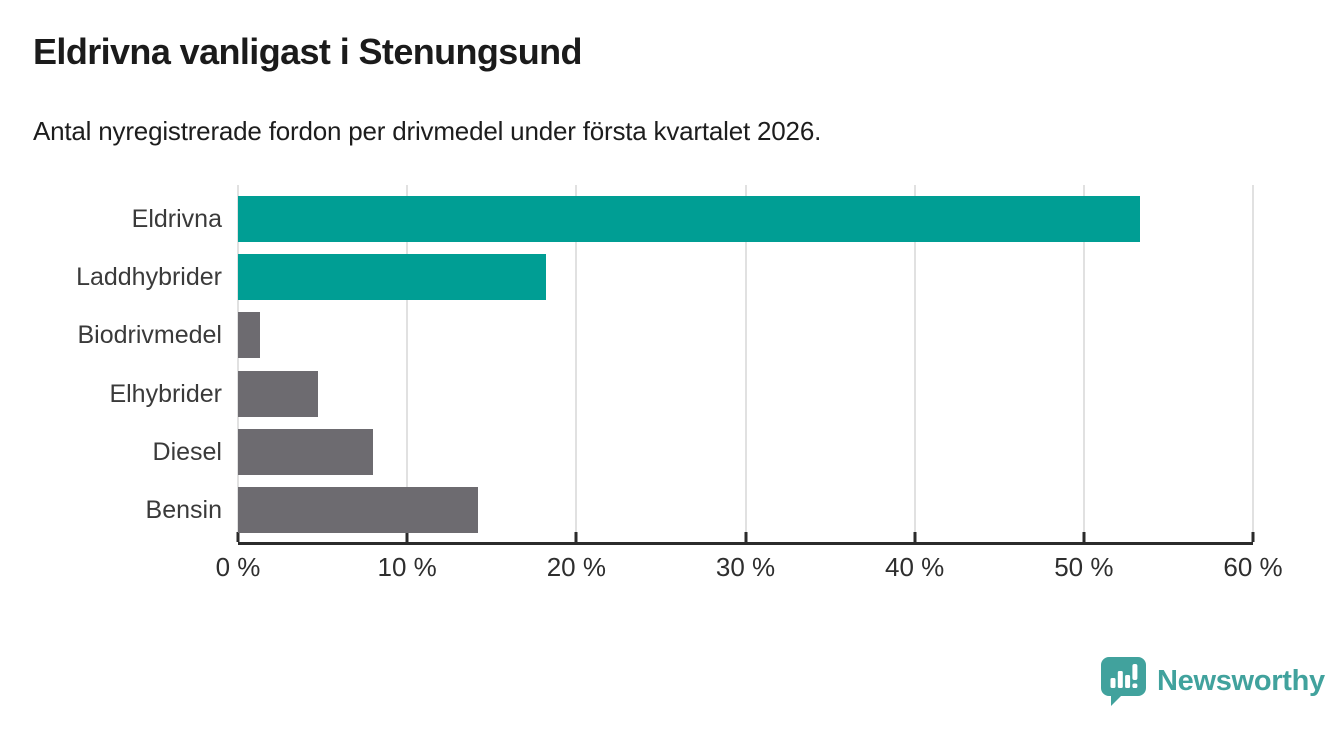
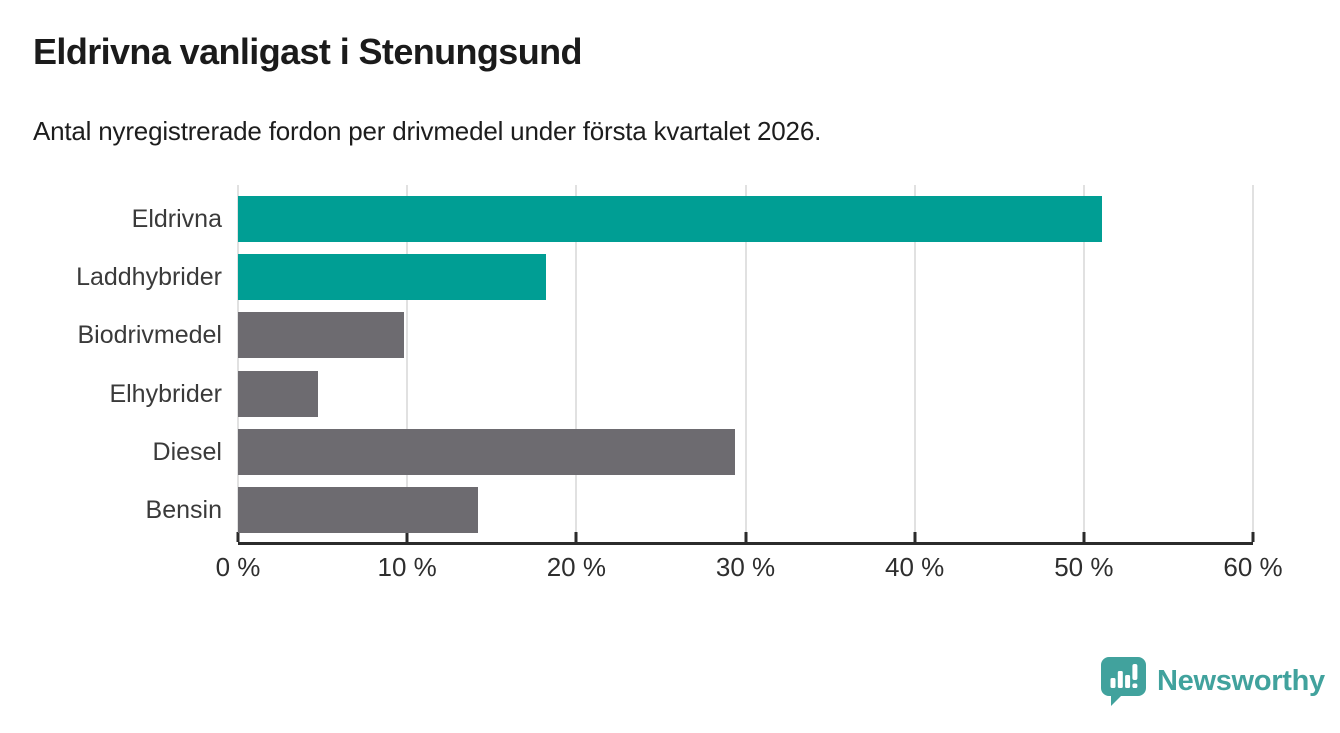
Eldrivna: 53.3% -> 51.1%
Biodrivmedel: 1.3% -> 9.8%
Diesel: 8.0% -> 29.4%
